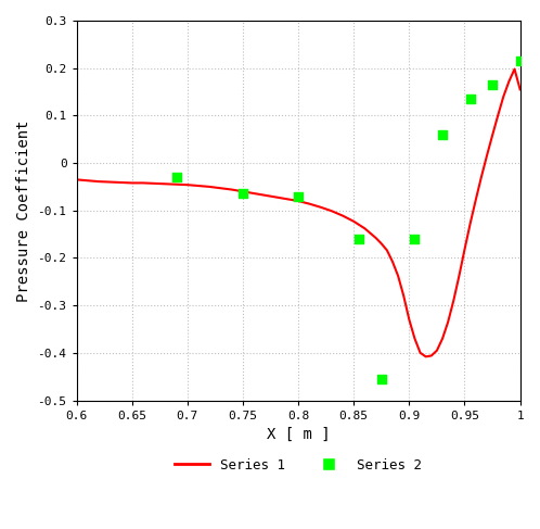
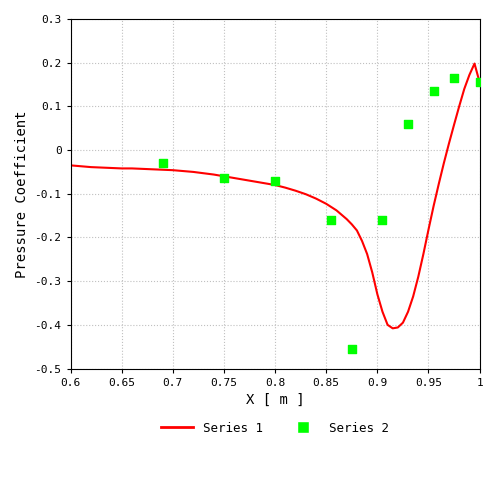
Series 2/1: 0.215 -> 0.155
